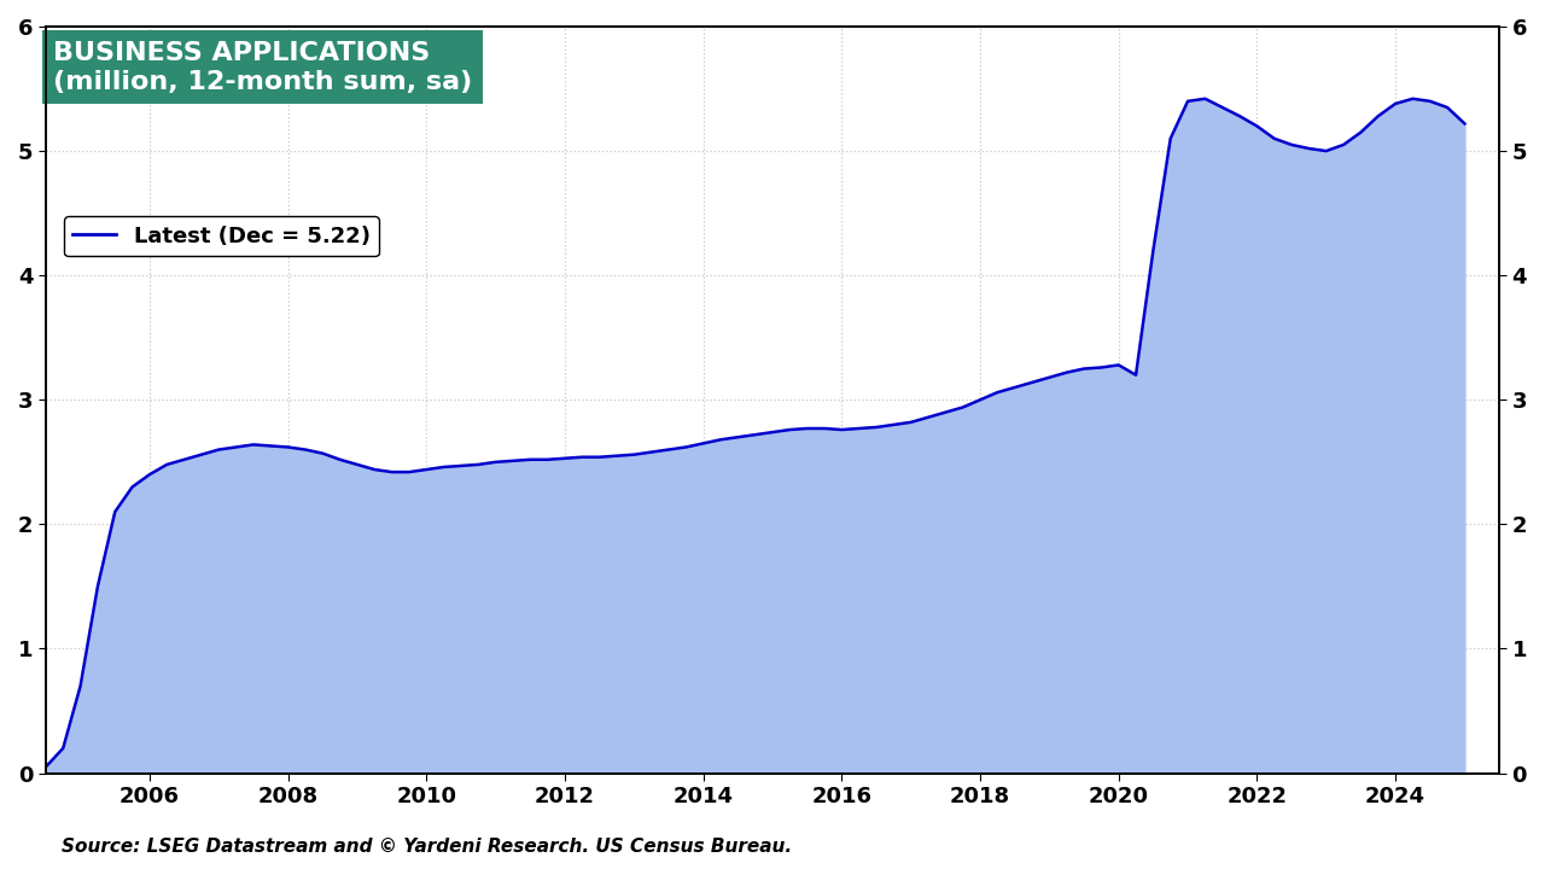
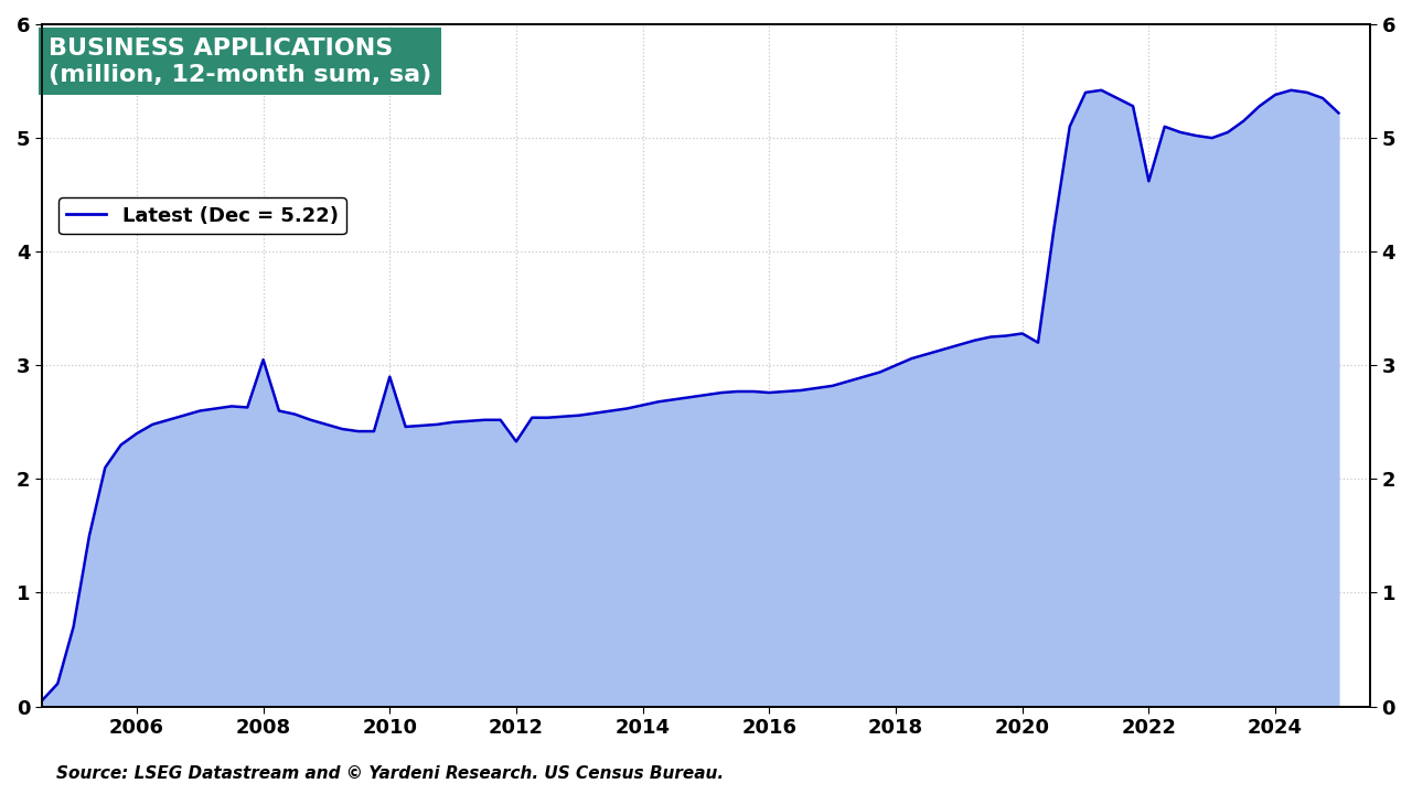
2008: 2.62 -> 3.05
2010: 2.44 -> 2.90
2012: 2.53 -> 2.33
2022: 5.20 -> 4.62
